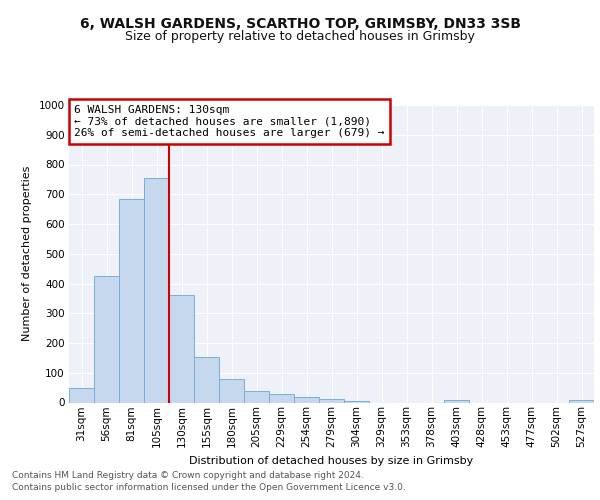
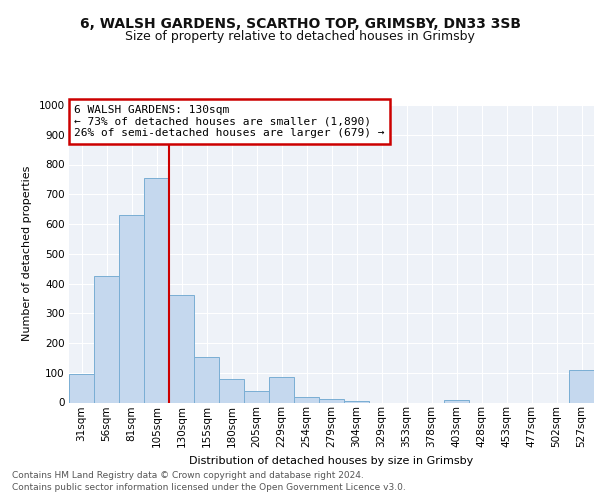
31sqm: 50 -> 95
81sqm: 685 -> 630
229sqm: 27 -> 85
527sqm: 10 -> 110
